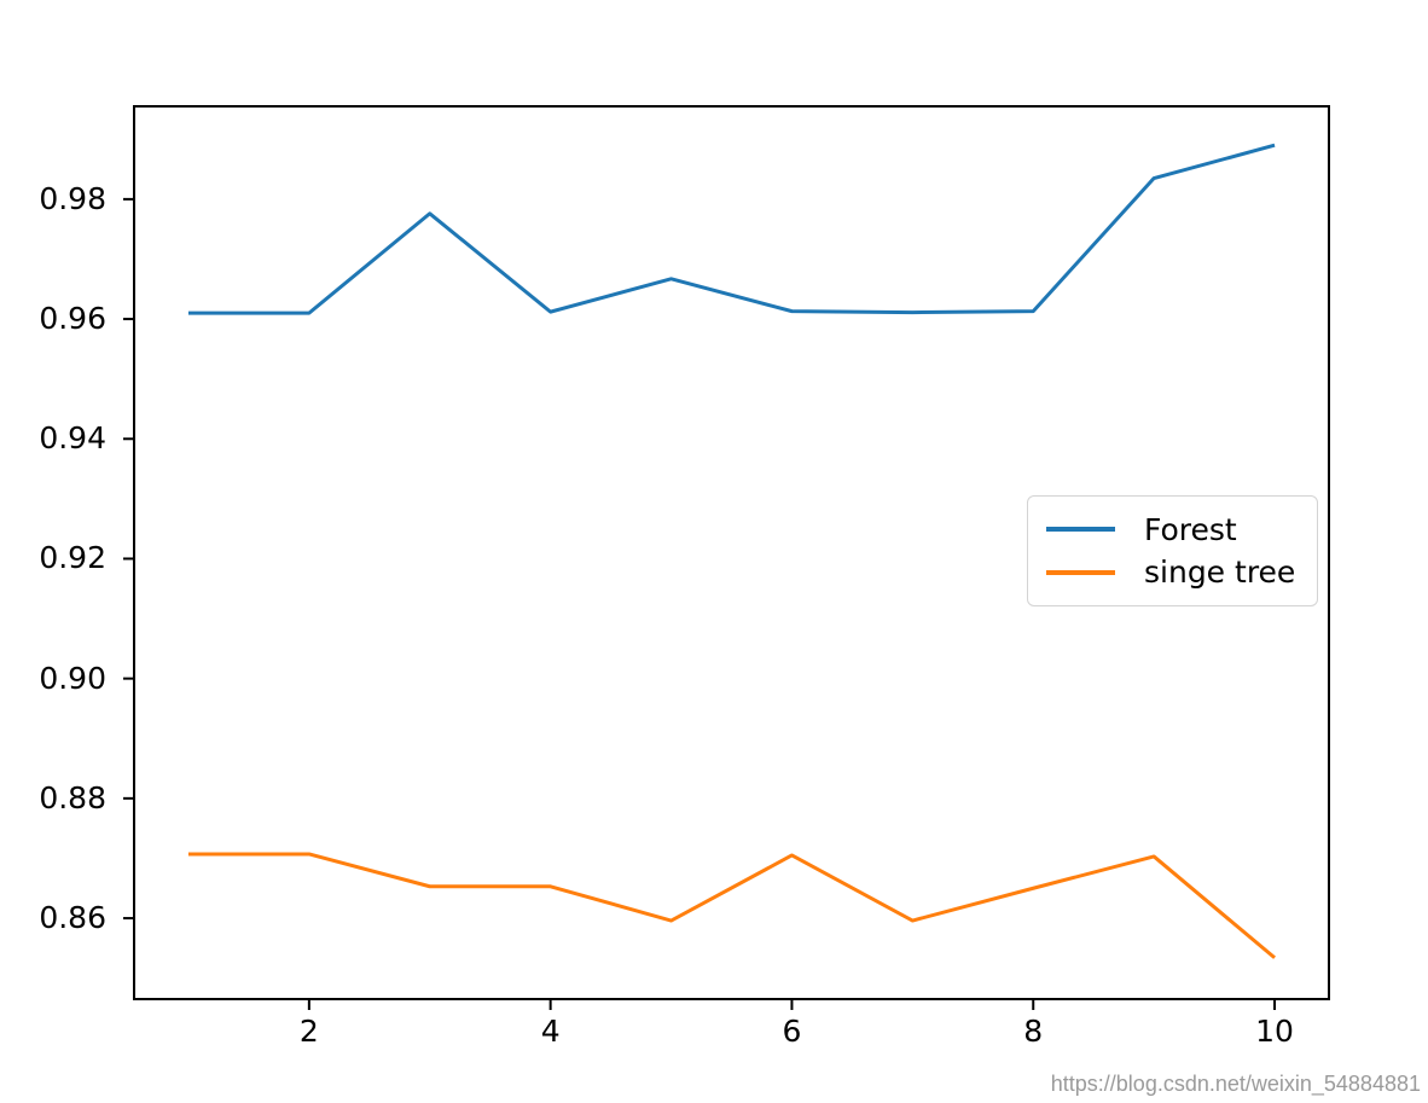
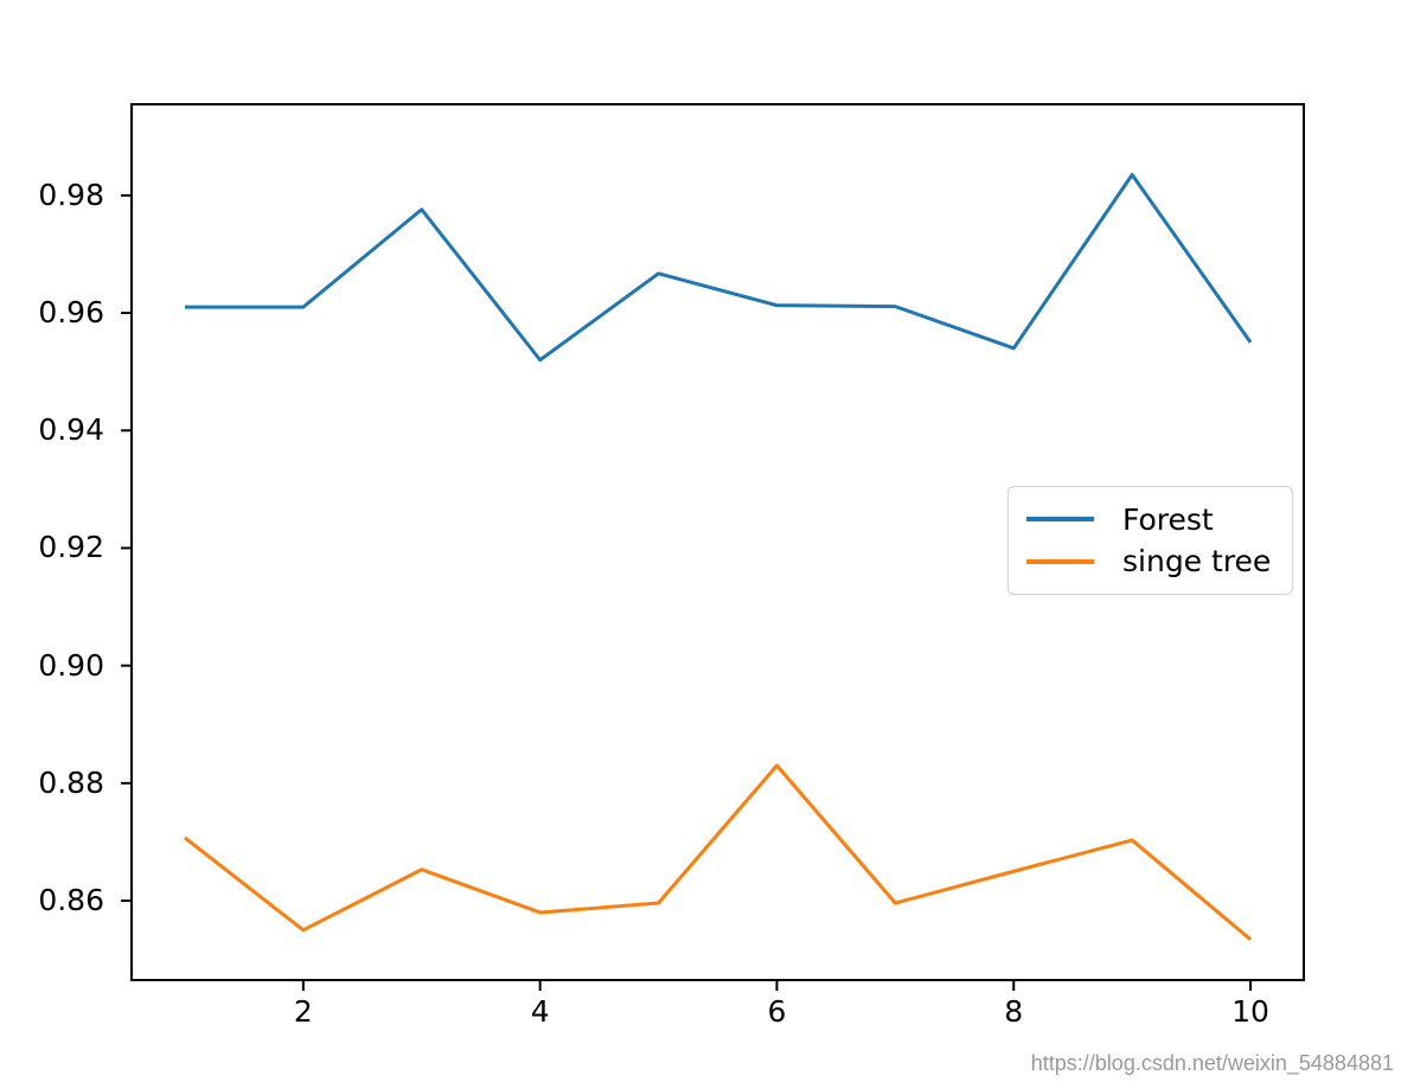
singe tree/2: 0.871 -> 0.855
Forest/4: 0.961 -> 0.952
singe tree/4: 0.865 -> 0.858
singe tree/6: 0.871 -> 0.883
Forest/8: 0.961 -> 0.954
Forest/10: 0.989 -> 0.955
